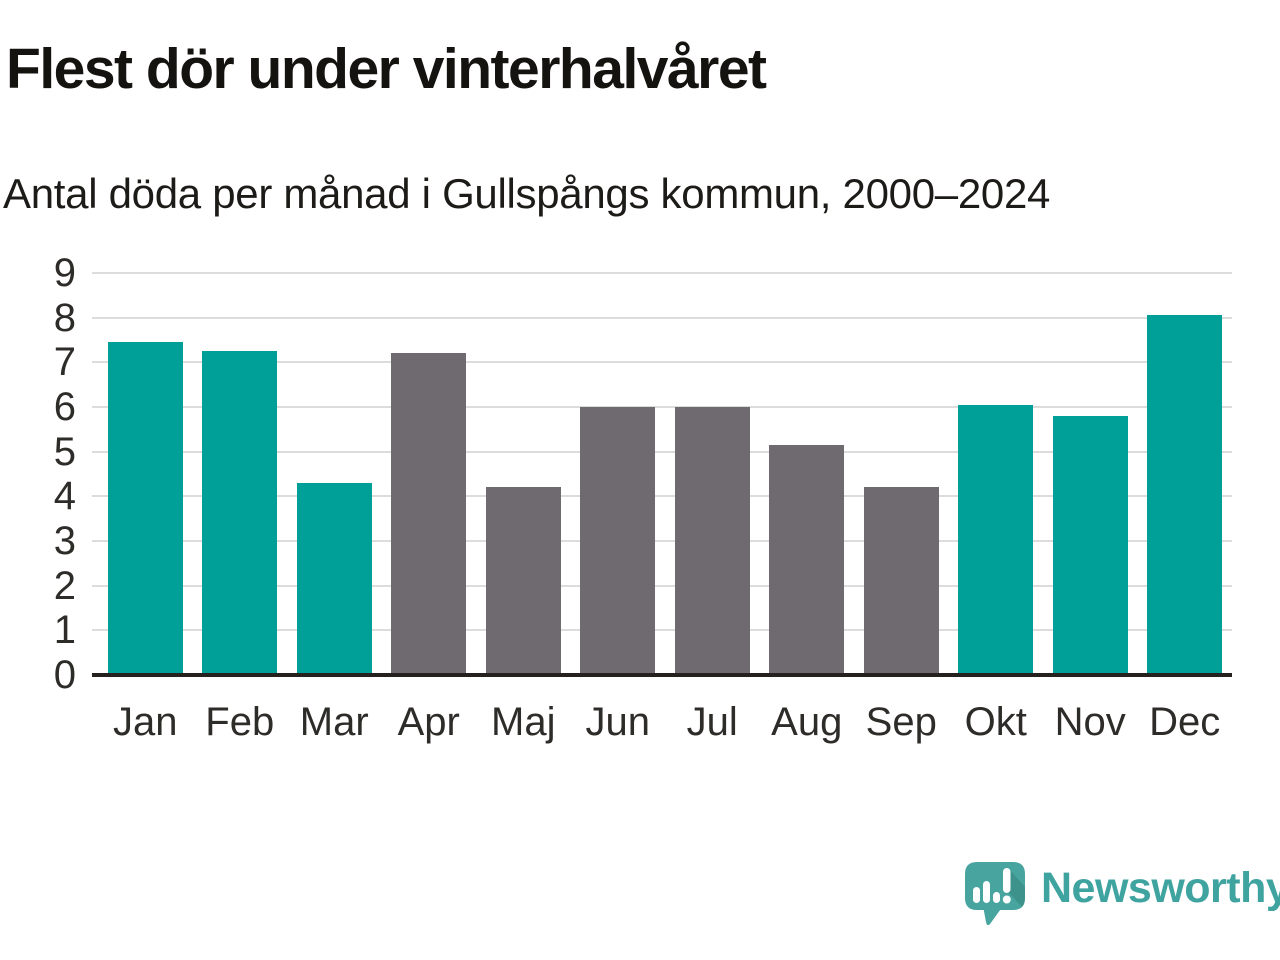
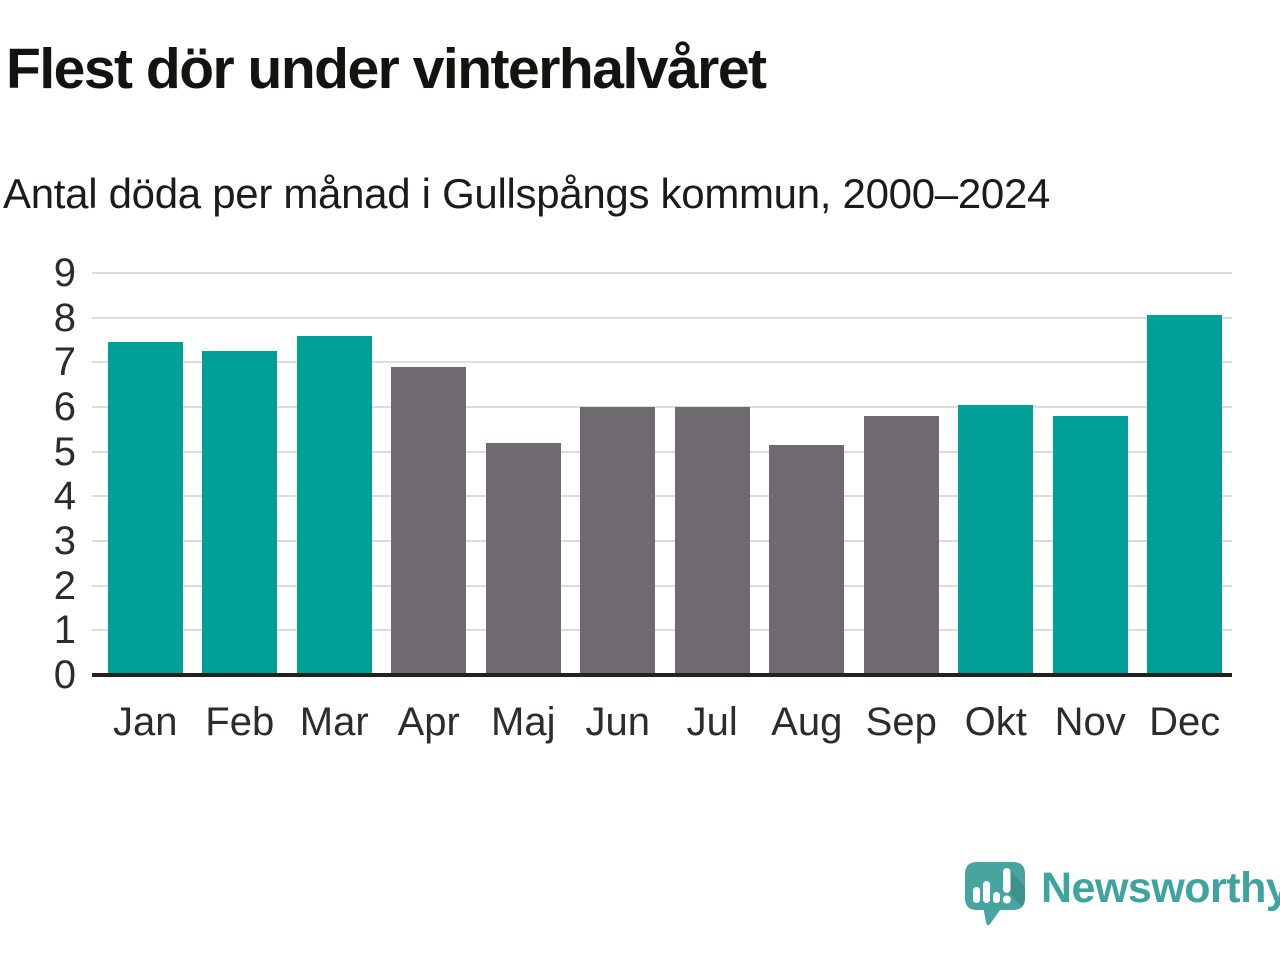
Mar: 4.3 -> 7.6
Apr: 7.2 -> 6.9
Maj: 4.2 -> 5.2
Sep: 4.2 -> 5.8
